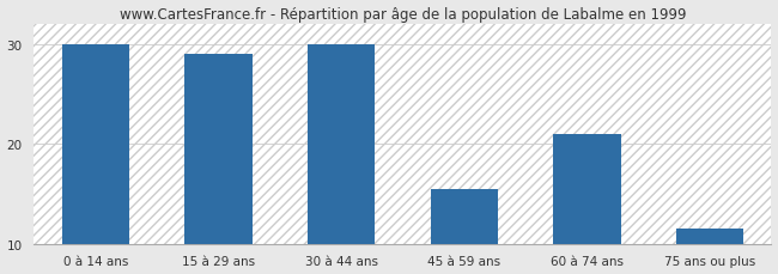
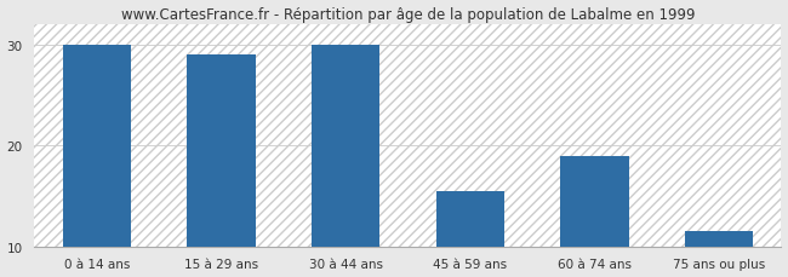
60 à 74 ans: 21.0 -> 19.0
